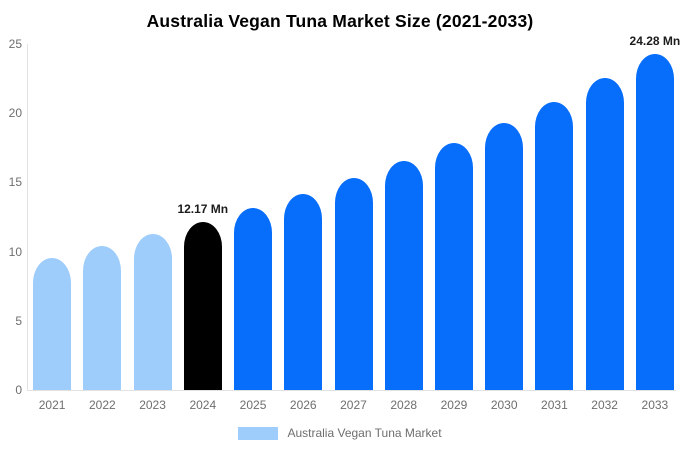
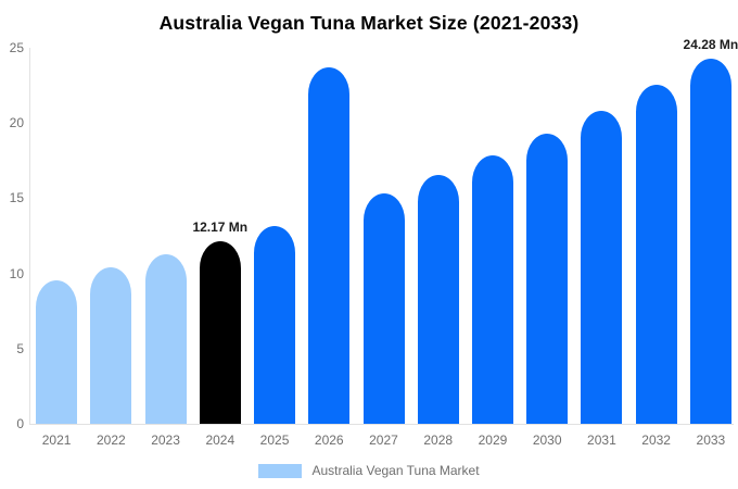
2026: 14.2 -> 23.7
